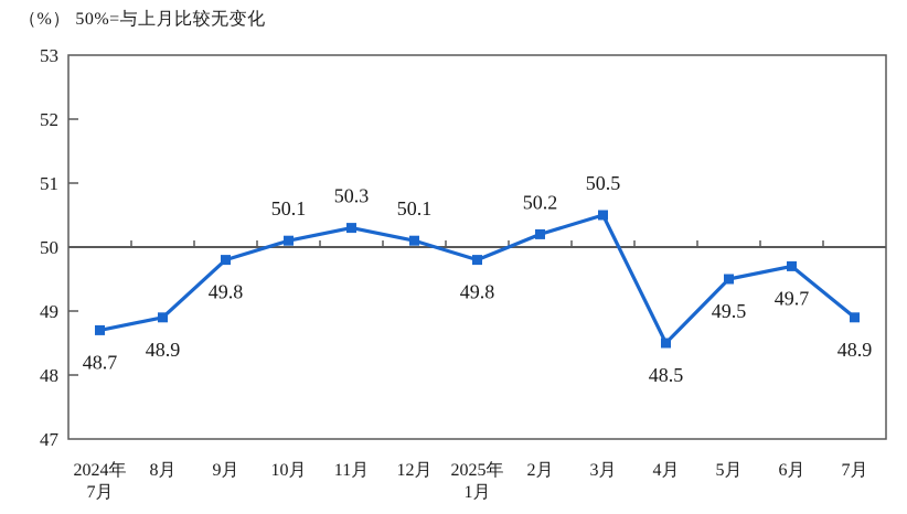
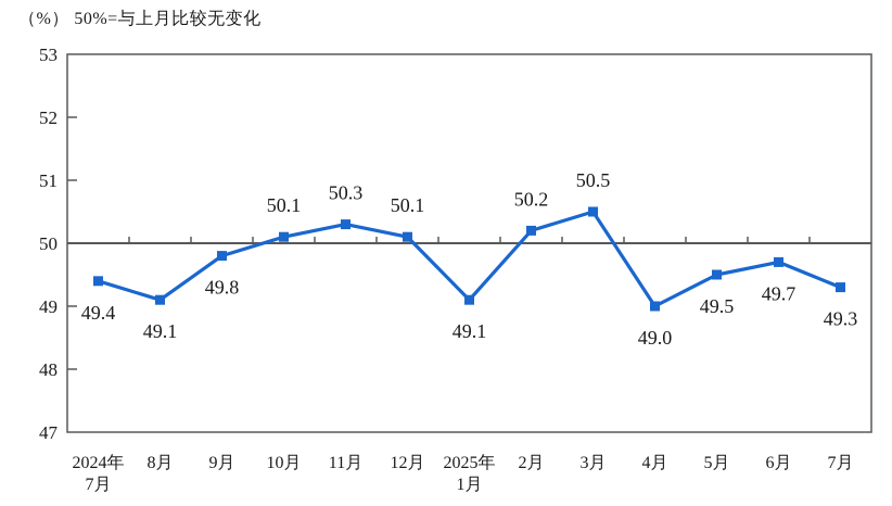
2024年 7月: 48.7 -> 49.4
8月: 48.9 -> 49.1
2025年 1月: 49.8 -> 49.1
4月: 48.5 -> 49.0
7月: 48.9 -> 49.3
